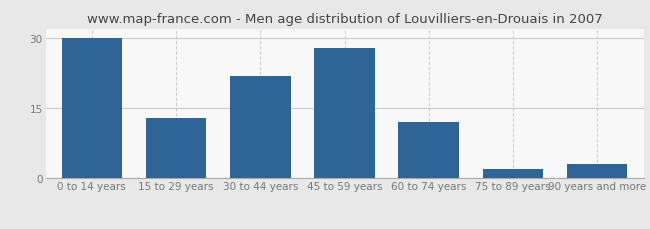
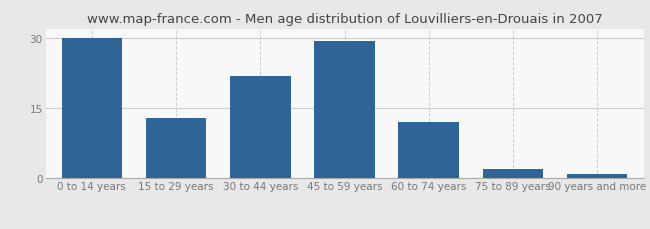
45 to 59 years: 28.0 -> 29.5
90 years and more: 3.0 -> 1.0
